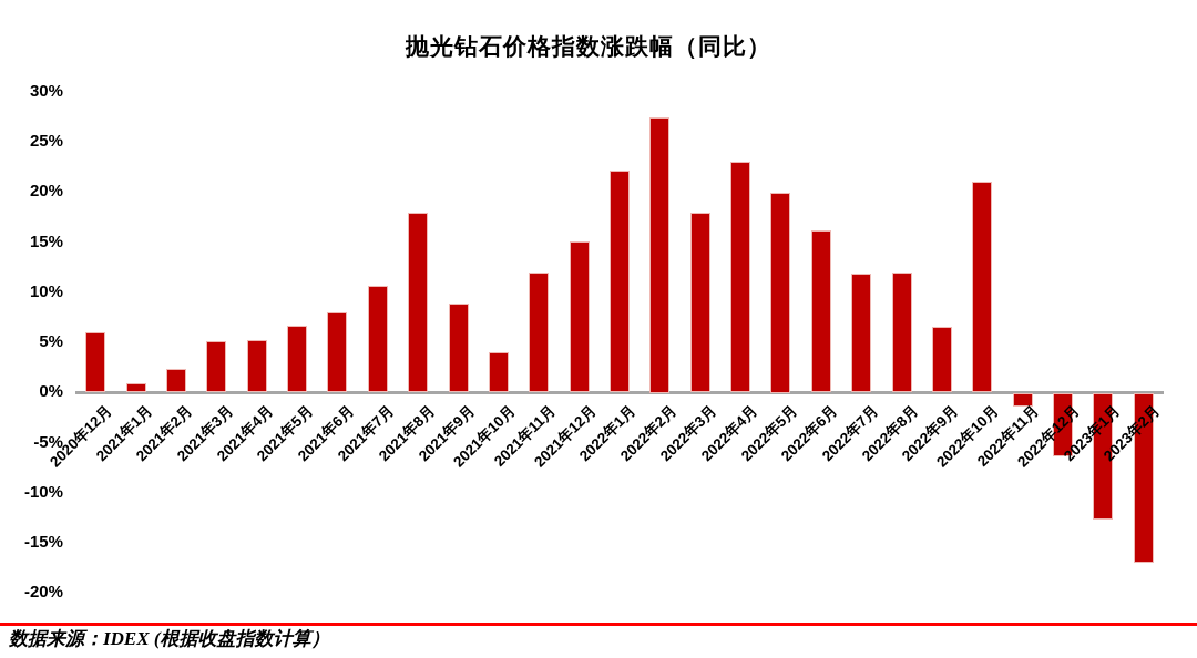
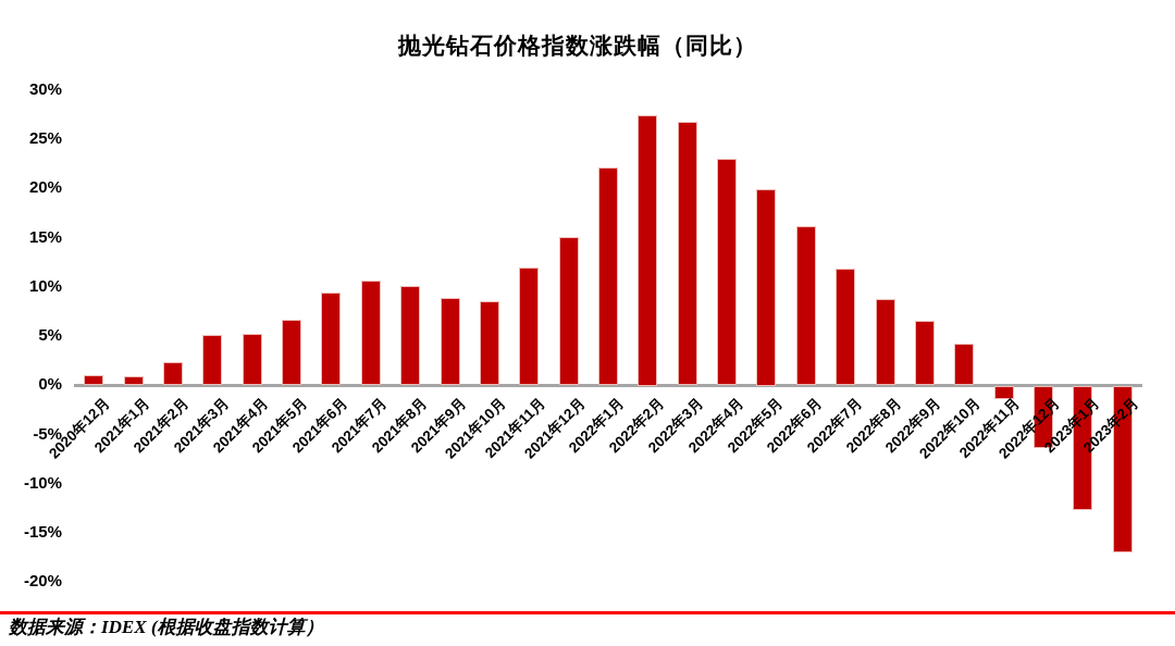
2020年12月: 6% -> 1%
2021年6月: 8% -> 10%
2021年8月: 18% -> 10%
2021年10月: 4% -> 9%
2022年3月: 18% -> 27%
2022年8月: 12% -> 9%
2022年10月: 21% -> 4%
